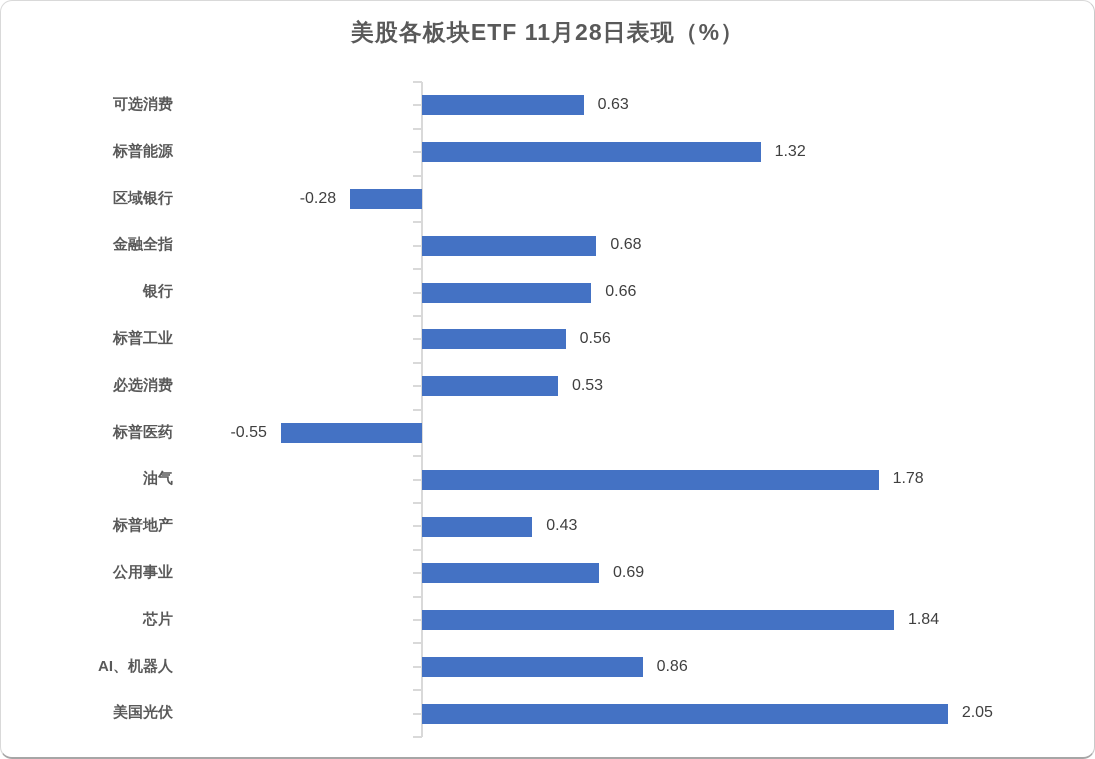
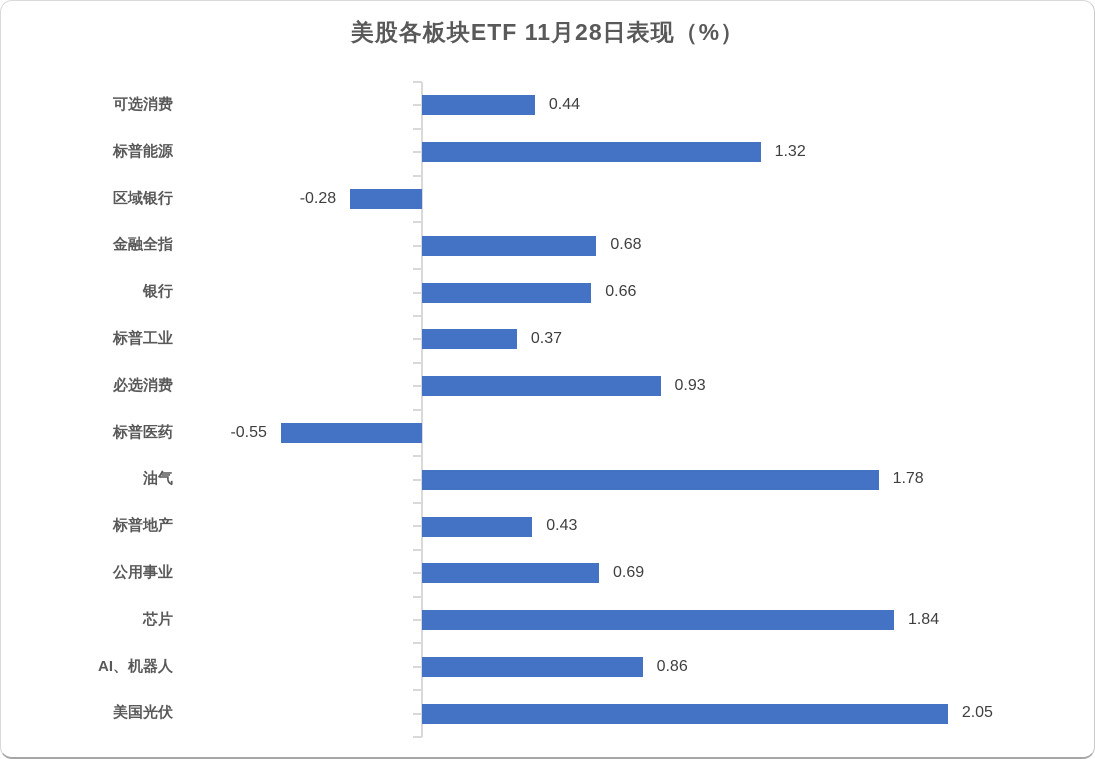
可选消费: 0.63 -> 0.44
标普工业: 0.56 -> 0.37
必选消费: 0.53 -> 0.93
